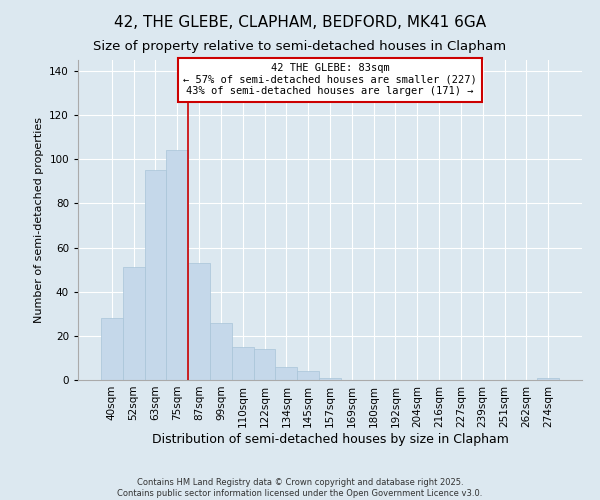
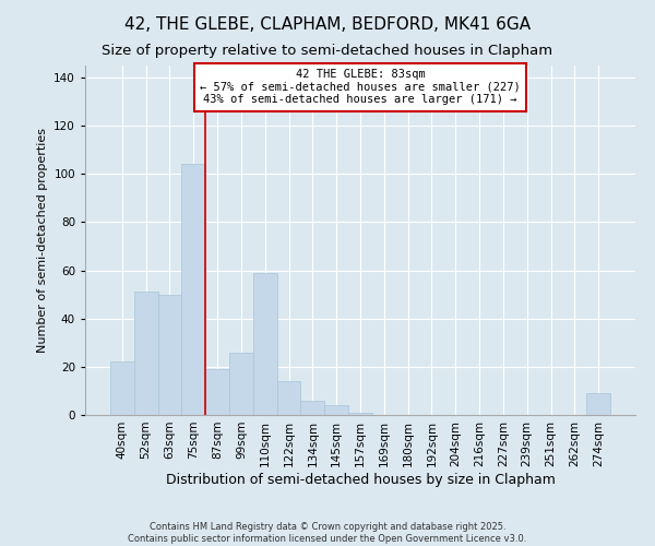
40sqm: 28 -> 22
63sqm: 95 -> 50
87sqm: 53 -> 19
110sqm: 15 -> 59
274sqm: 1 -> 9
